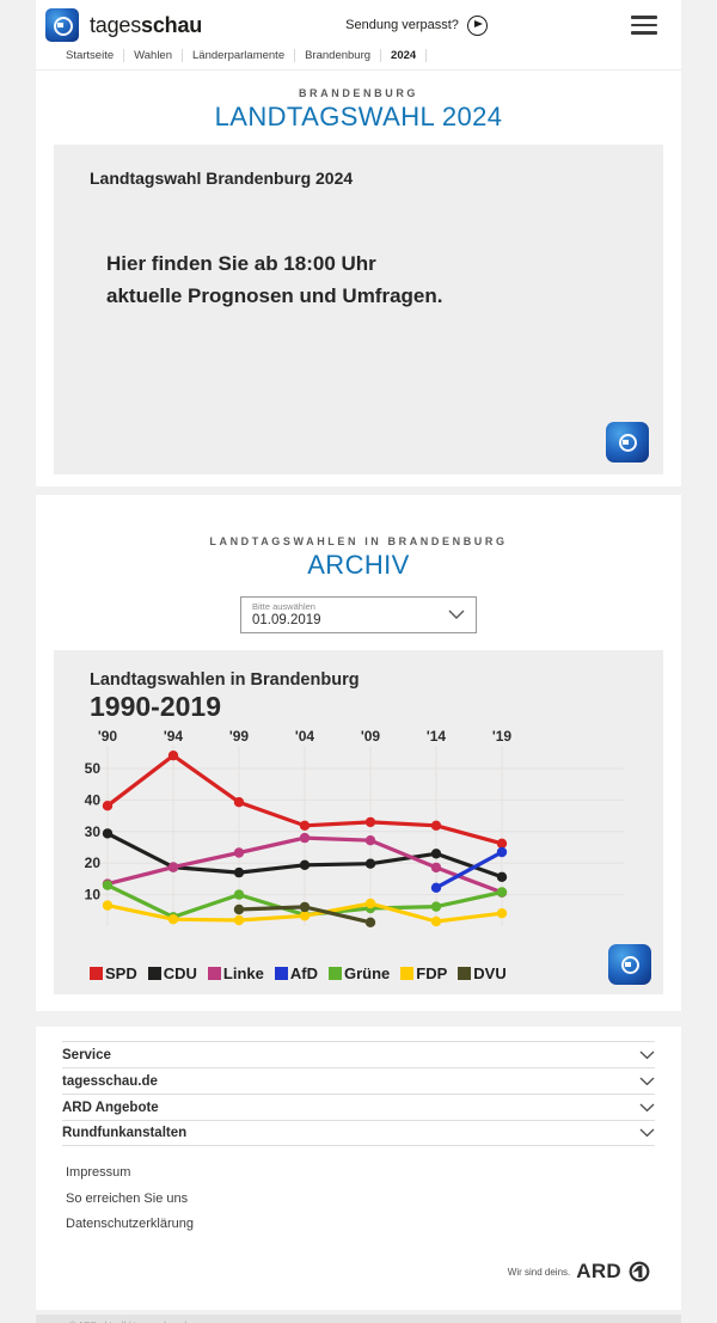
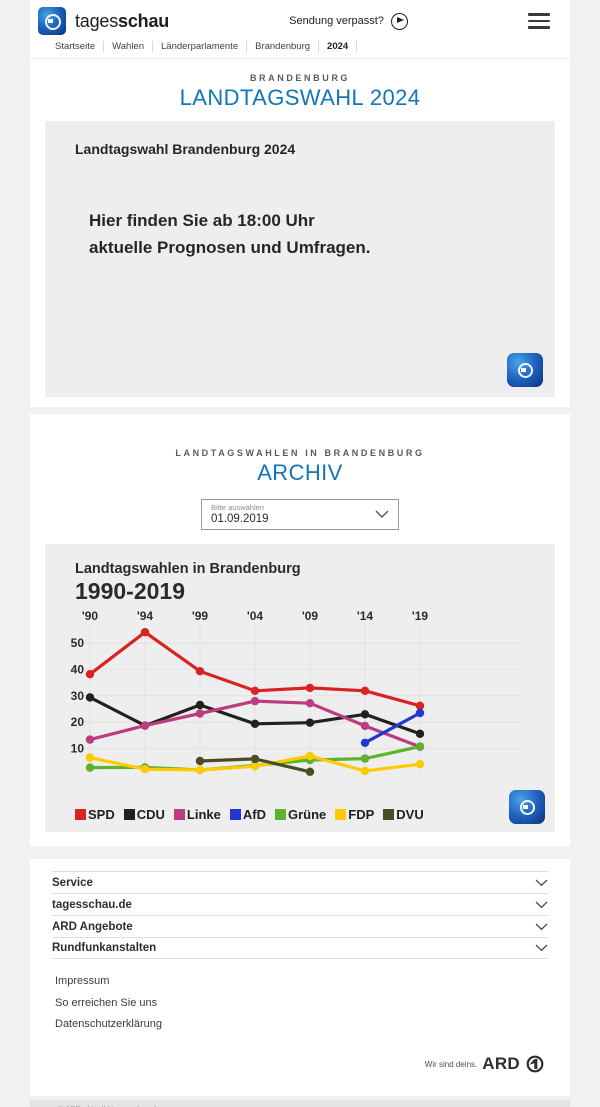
Grüne/'90: 13 -> 3
CDU/'99: 17 -> 26
Grüne/'99: 10 -> 2
